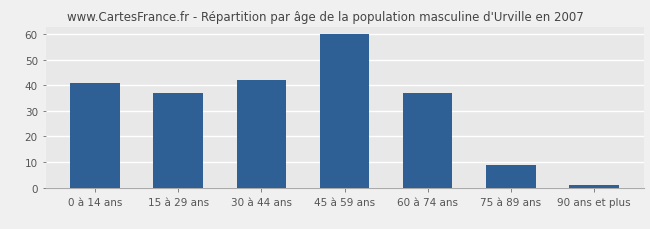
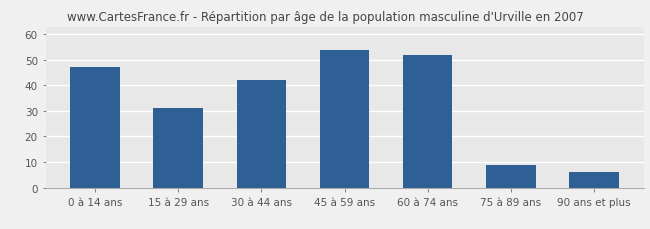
0 à 14 ans: 41 -> 47
15 à 29 ans: 37 -> 31
45 à 59 ans: 60 -> 54
60 à 74 ans: 37 -> 52
90 ans et plus: 1 -> 6
